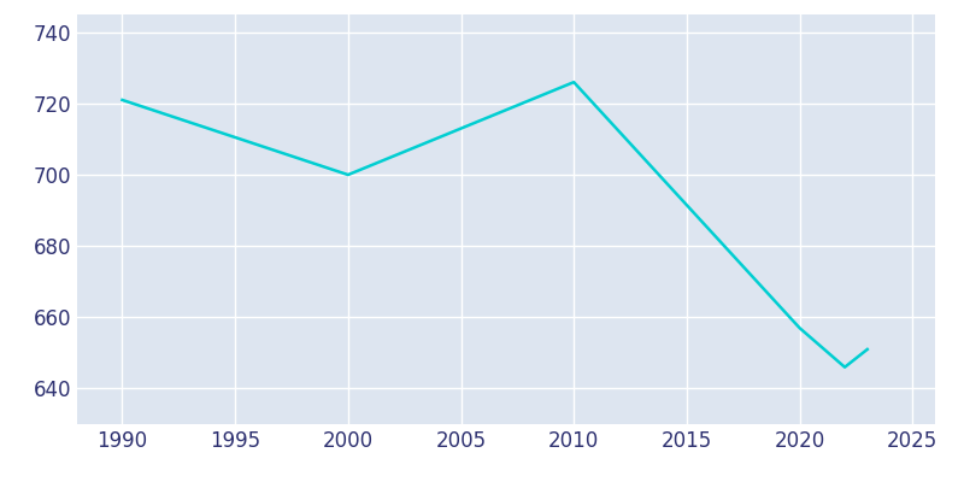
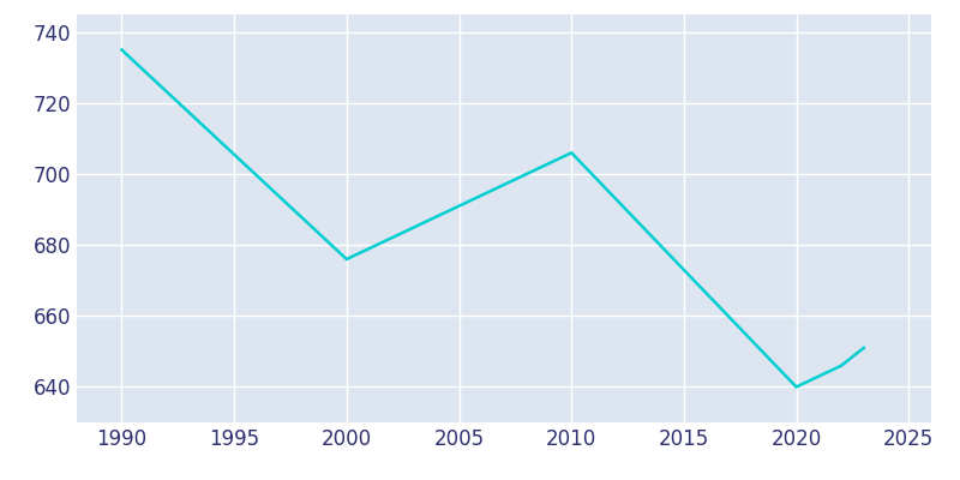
1990: 721 -> 735
2000: 700 -> 676
2010: 726 -> 706
2020: 657 -> 640
